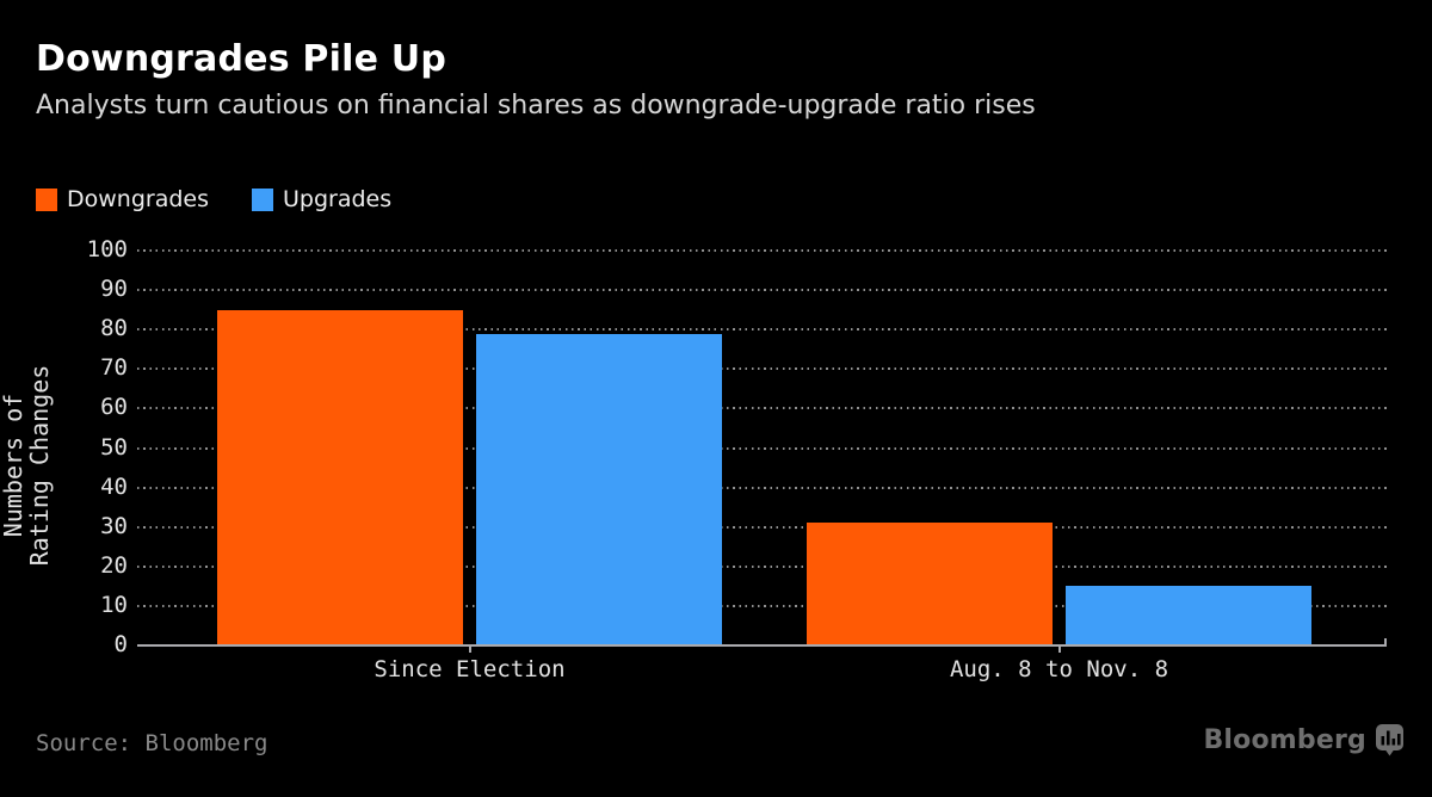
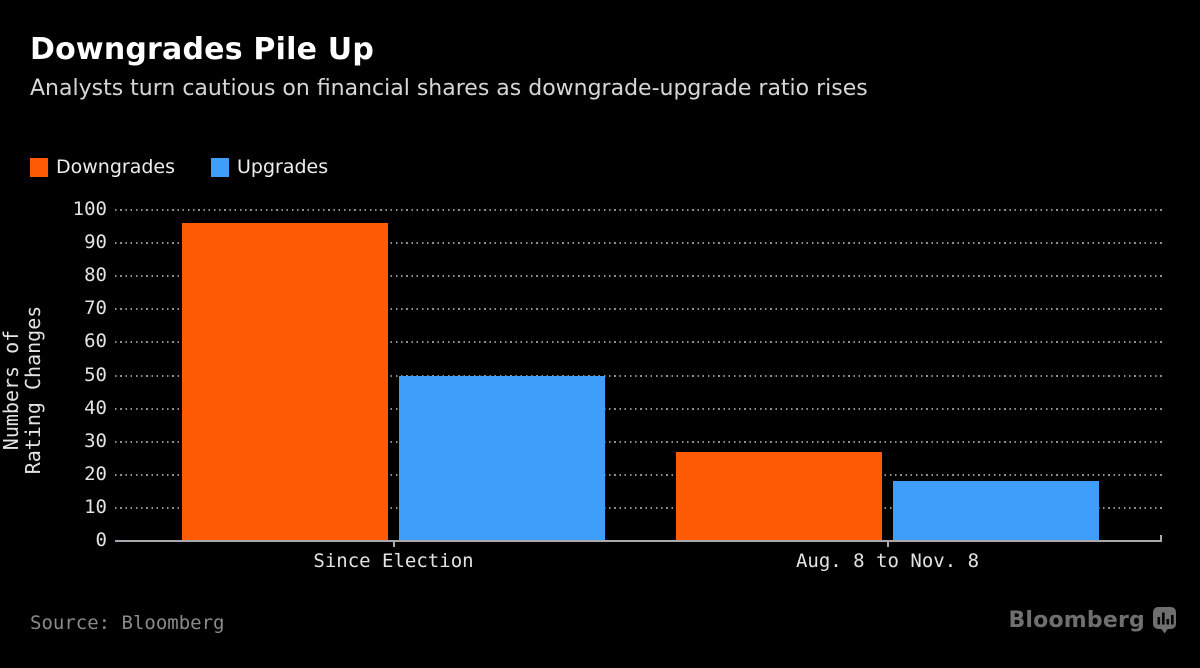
Downgrades/Since Election: 85 -> 96
Upgrades/Since Election: 79 -> 50
Downgrades/Aug. 8 to Nov. 8: 31 -> 27
Upgrades/Aug. 8 to Nov. 8: 15 -> 18
